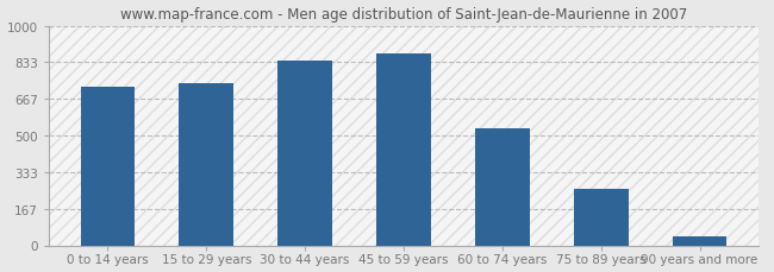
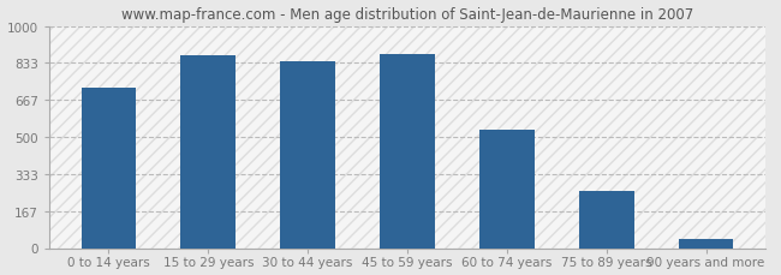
15 to 29 years: 740 -> 870
